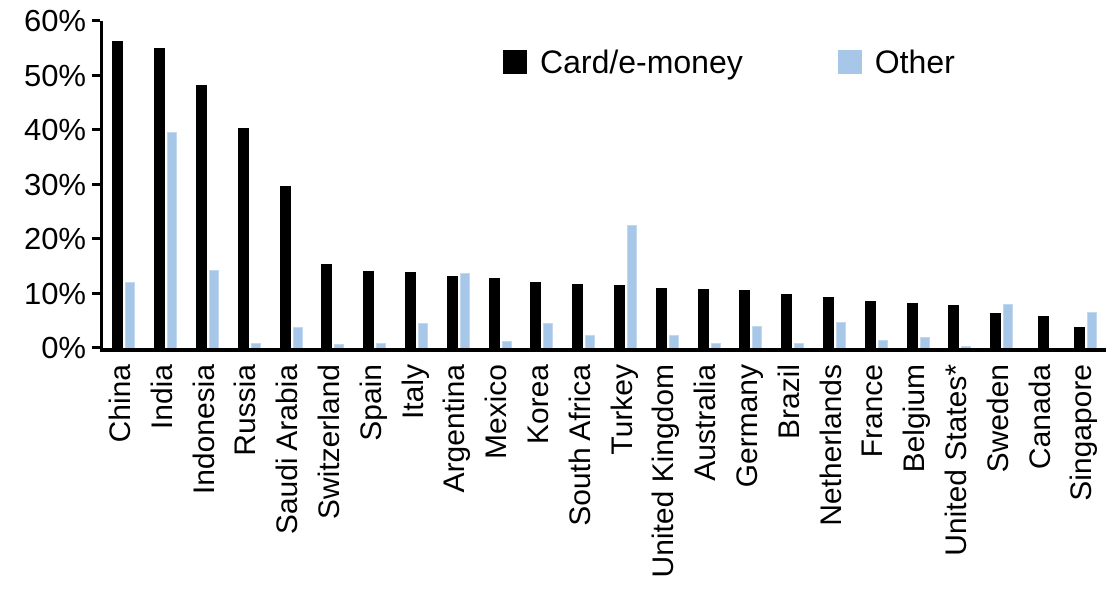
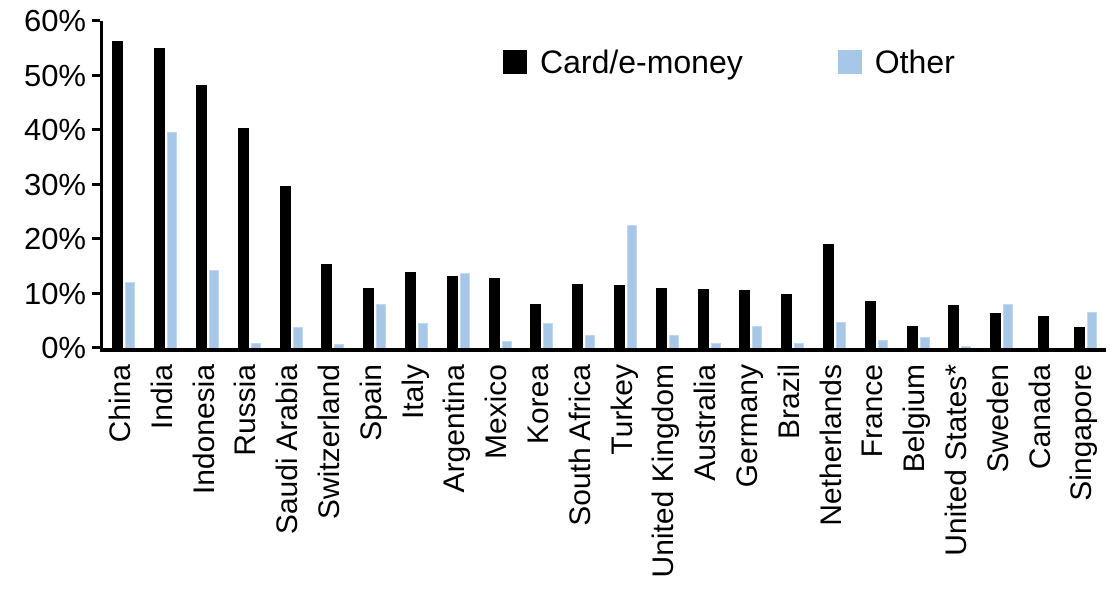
Card/e-money/Spain: 14% -> 11%
Other/Spain: 1% -> 8%
Card/e-money/Korea: 12% -> 8%
Card/e-money/Netherlands: 9% -> 19%
Card/e-money/Belgium: 8% -> 4%
